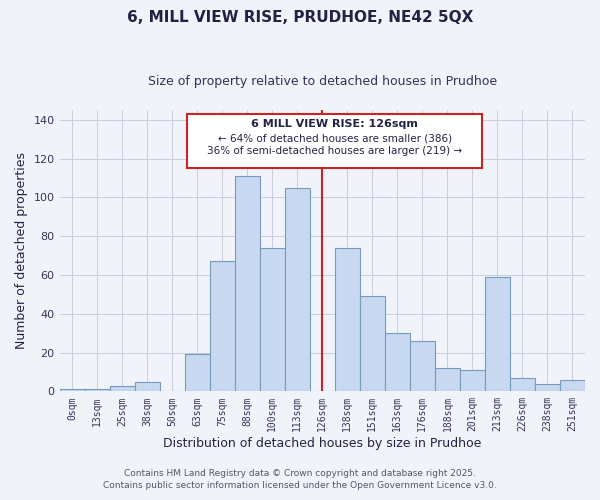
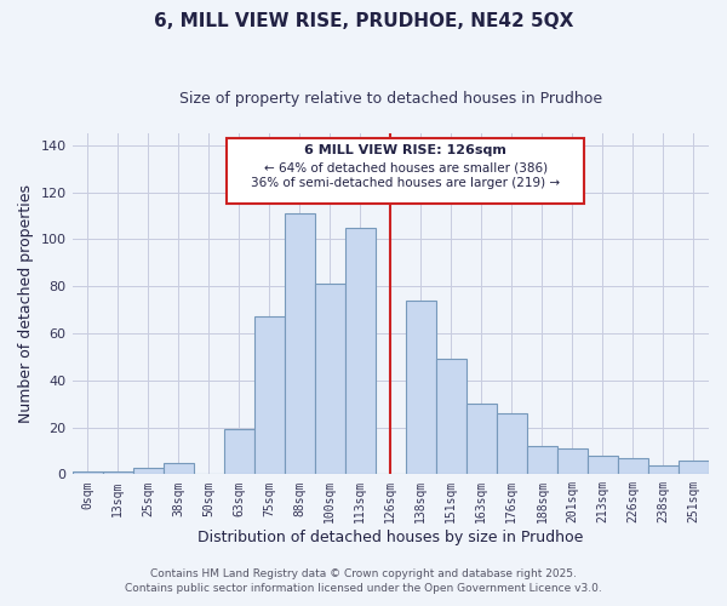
100sqm: 74 -> 81
213sqm: 59 -> 8
